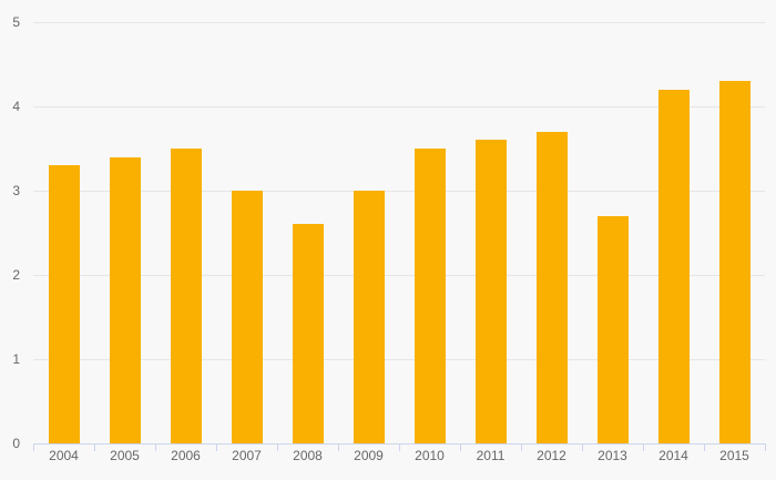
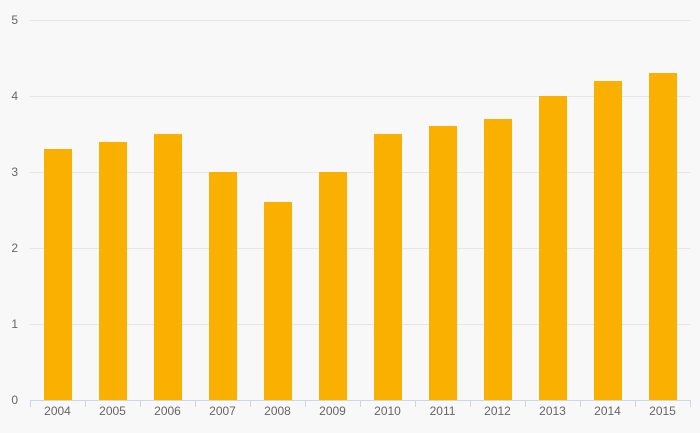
2013: 2.7 -> 4.0
